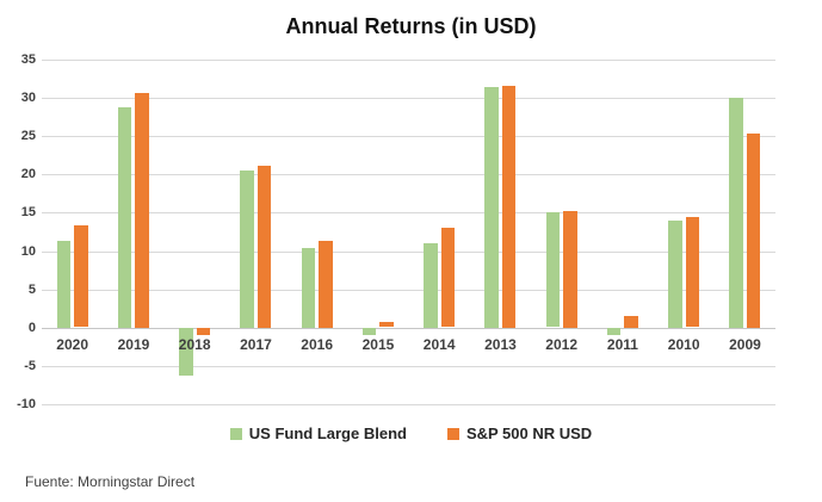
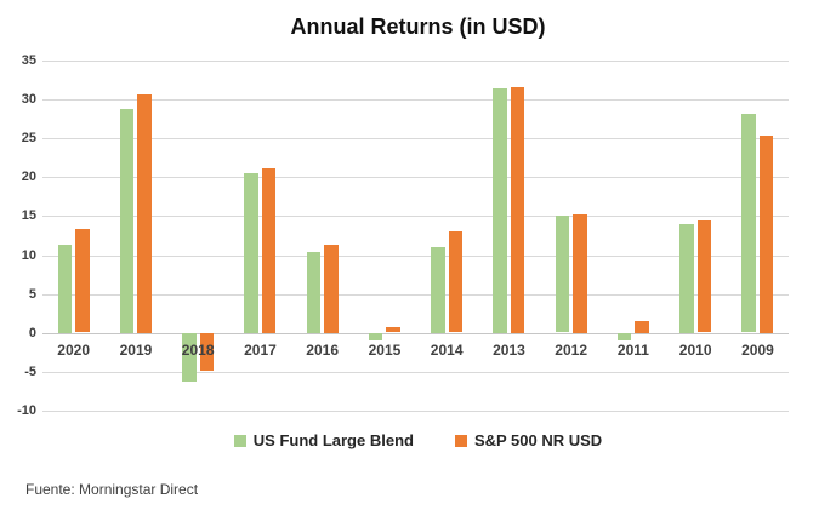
S&P 500 NR USD/2018: -1 -> -5
US Fund Large Blend/2009: 30 -> 28
